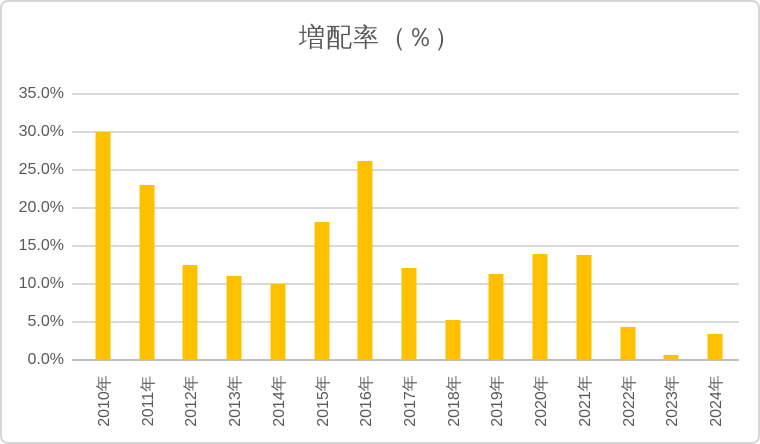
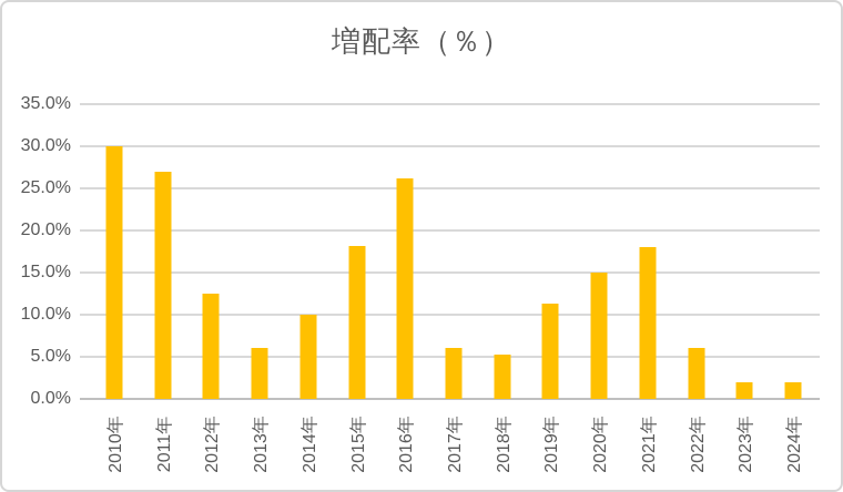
2011年: 23% -> 27%
2013年: 11% -> 6%
2017年: 12% -> 6%
2020年: 14% -> 15%
2021年: 14% -> 18%
2022年: 4% -> 6%
2023年: 1% -> 2%
2024年: 3% -> 2%
